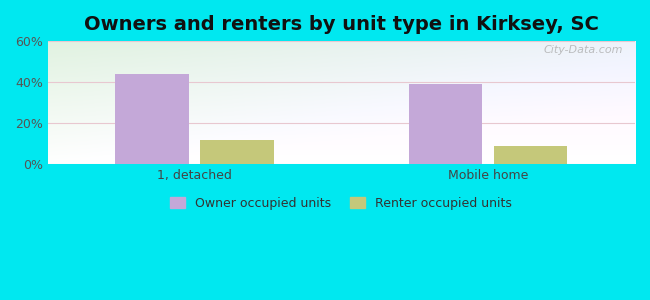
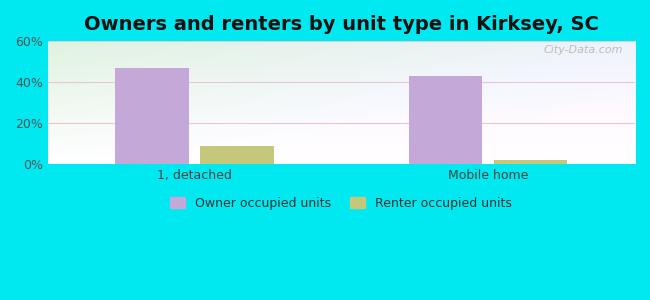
Owner occupied units/1, detached: 44% -> 47%
Renter occupied units/1, detached: 12% -> 9%
Owner occupied units/Mobile home: 39% -> 43%
Renter occupied units/Mobile home: 9% -> 2%
